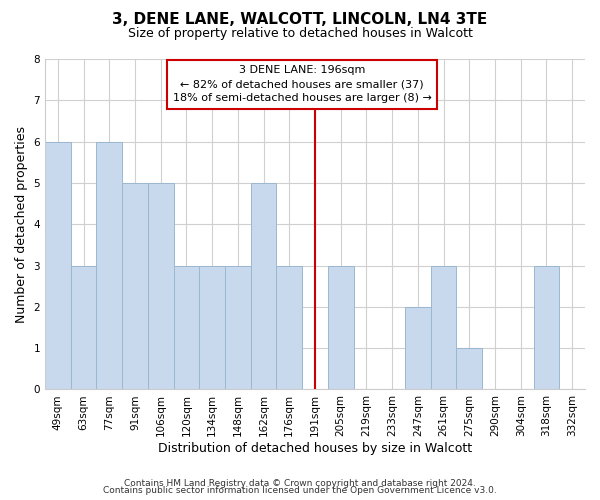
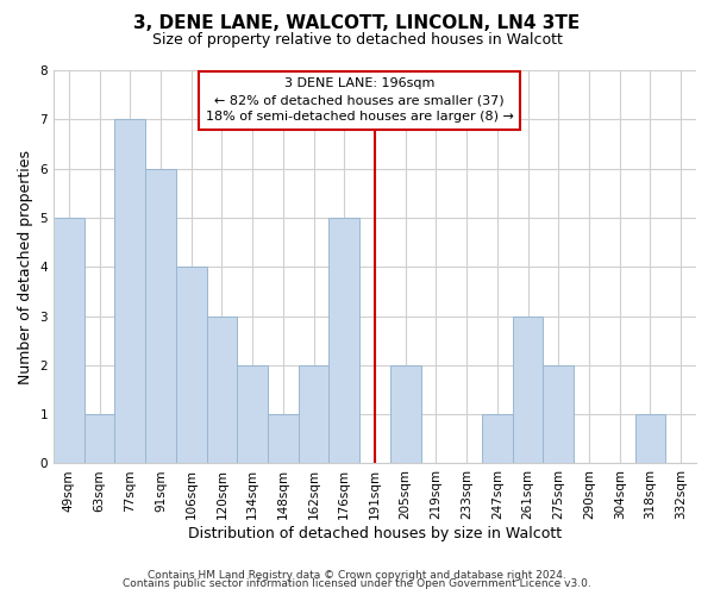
49sqm: 6 -> 5
63sqm: 3 -> 1
77sqm: 6 -> 7
91sqm: 5 -> 6
106sqm: 5 -> 4
134sqm: 3 -> 2
148sqm: 3 -> 1
162sqm: 5 -> 2
176sqm: 3 -> 5
205sqm: 3 -> 2
247sqm: 2 -> 1
275sqm: 1 -> 2
318sqm: 3 -> 1
